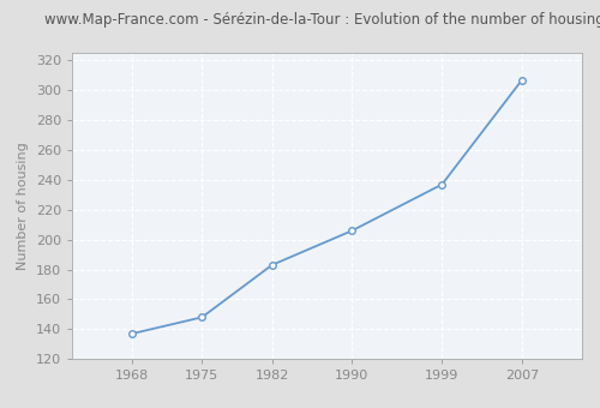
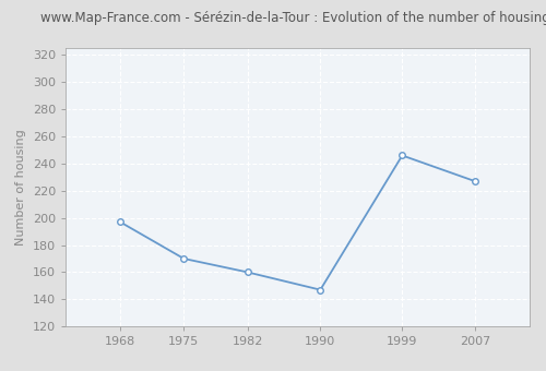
1968: 137 -> 197
1975: 148 -> 170
1982: 183 -> 160
1990: 206 -> 147
1999: 237 -> 246
2007: 307 -> 227
